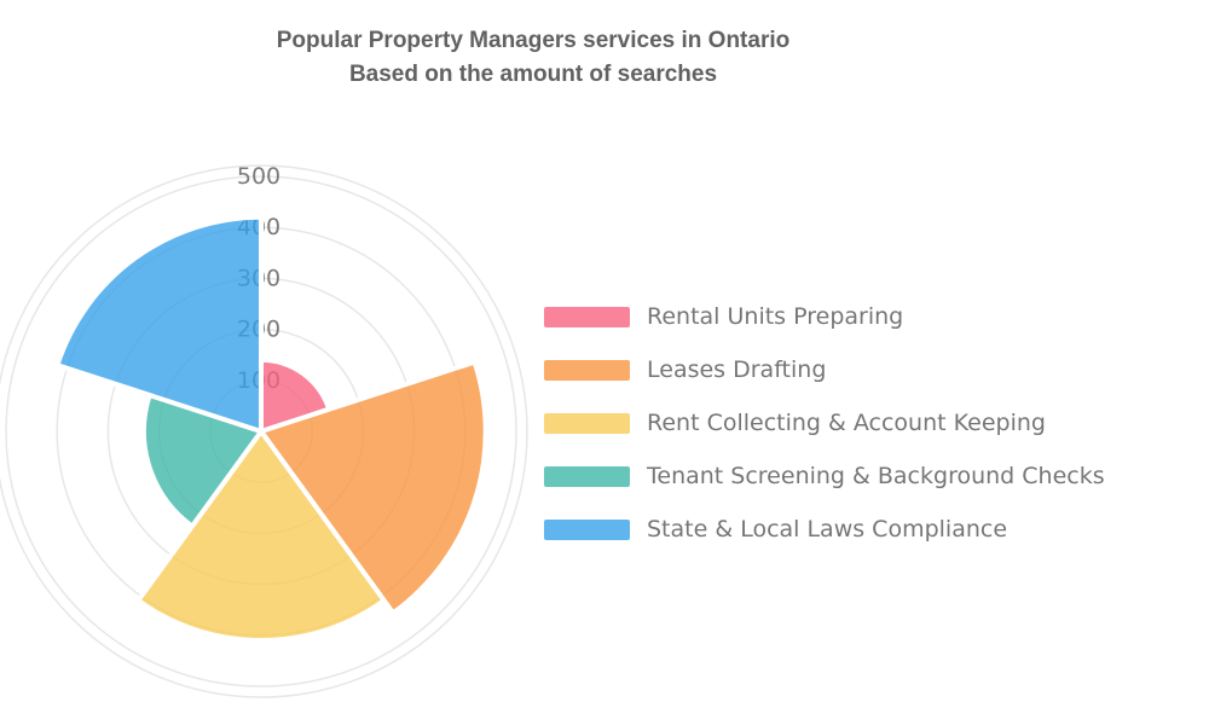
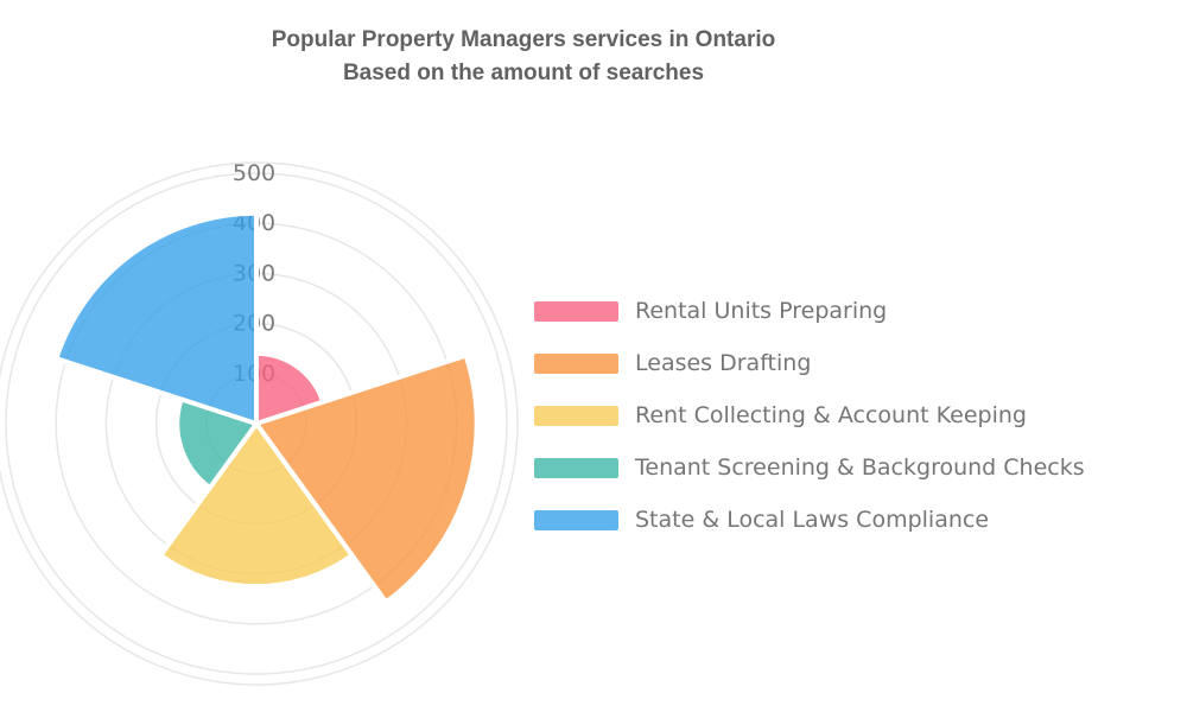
Rent Collecting & Account Keeping: 410 -> 320
Tenant Screening & Background Checks: 230 -> 160
